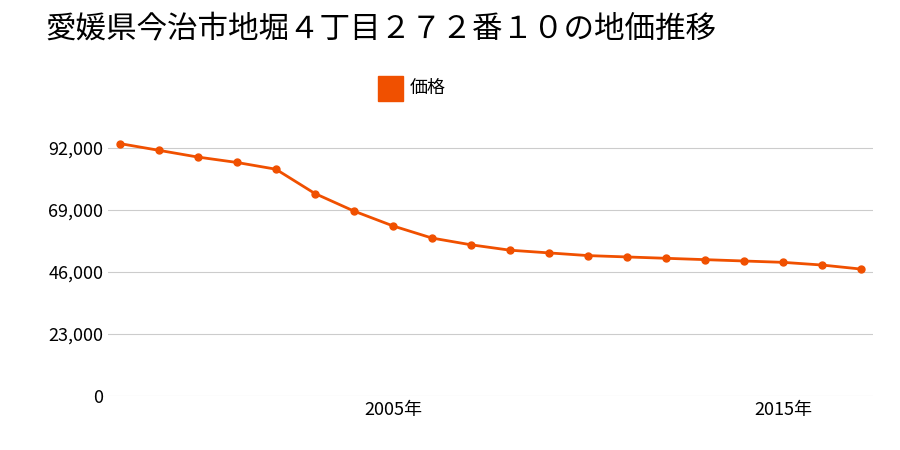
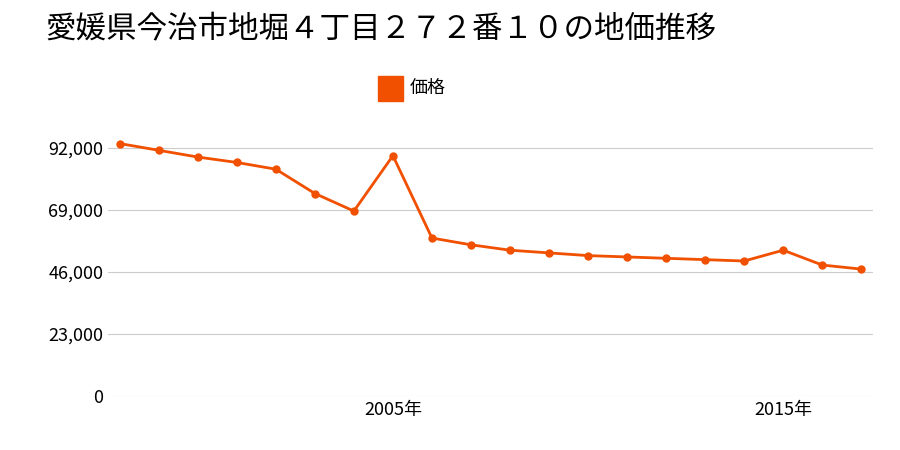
2005年: 63,000 -> 89,000
2015年: 49,500 -> 54,000
